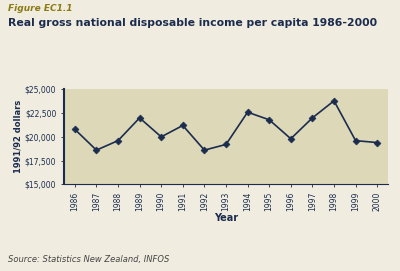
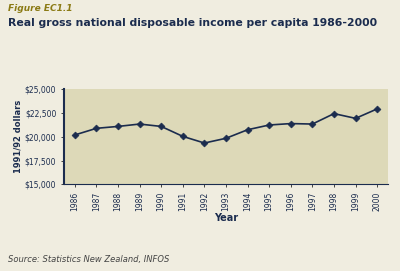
1986: $20,800 -> $20,200
1987: $18,600 -> $20,900
1988: $19,600 -> $21,100
1989: $22,000 -> $21,400
1990: $20,000 -> $21,100
1991: $21,200 -> $20,000
1992: $18,600 -> $19,400
1993: $19,200 -> $19,800
1994: $22,600 -> $20,800
1995: $21,800 -> $21,200
1996: $19,800 -> $21,400
1997: $22,000 -> $21,400
1998: $23,800 -> $22,400
1999: $19,600 -> $22,000
2000: $19,400 -> $23,000
